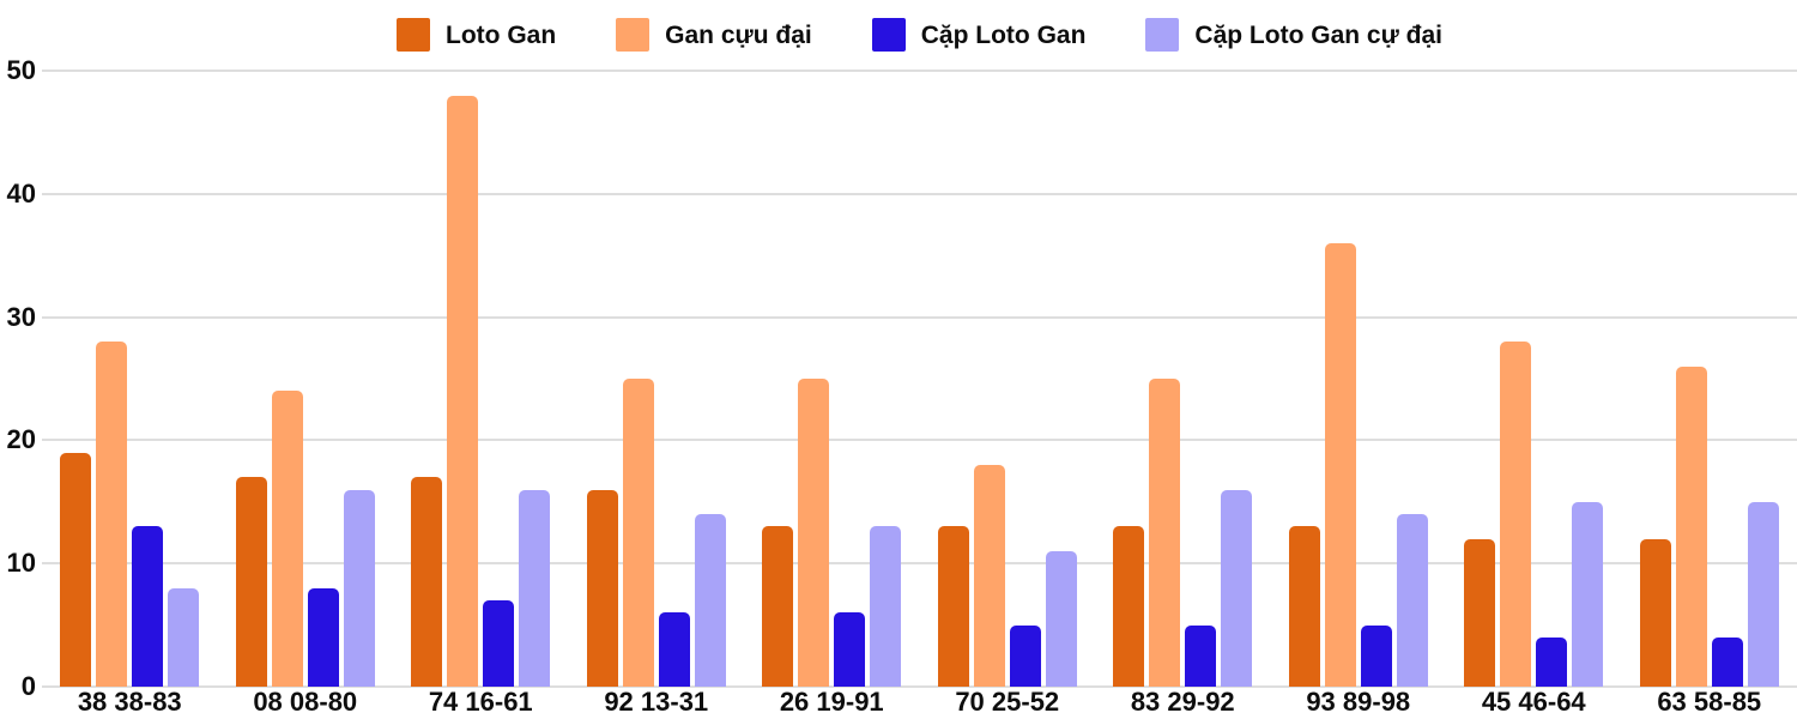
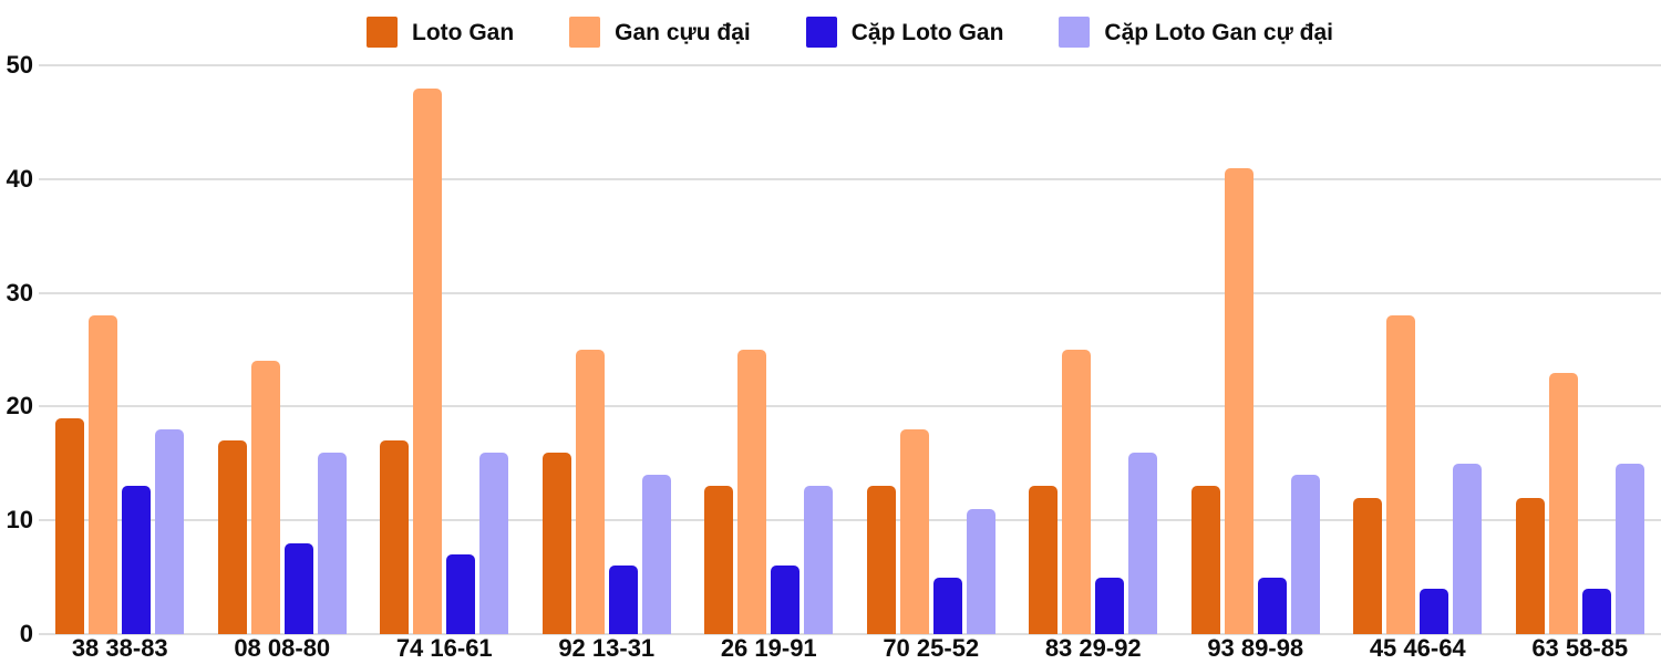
Cặp Loto Gan cự đại/38 38-83: 8 -> 18
Gan cựu đại/93 89-98: 36 -> 41
Gan cựu đại/63 58-85: 26 -> 23
